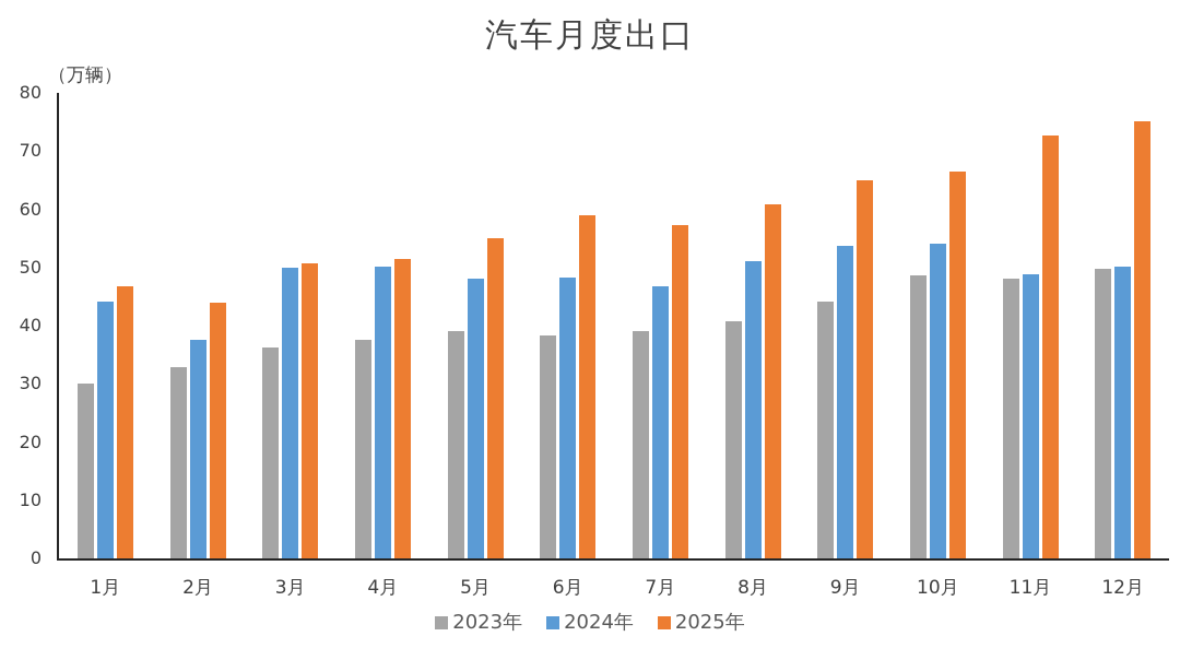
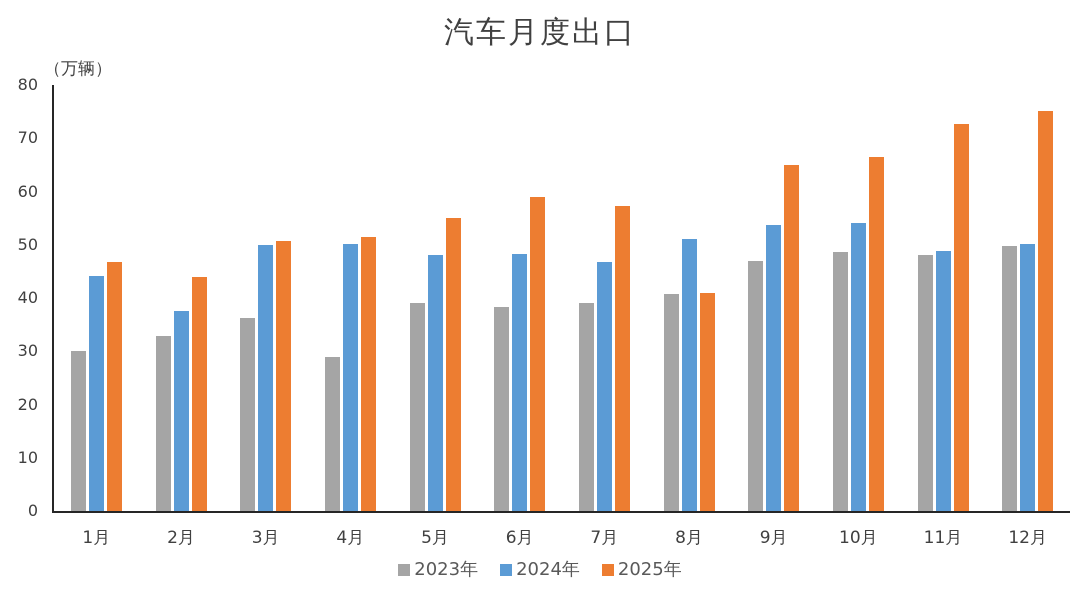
2023年/4月: 38 -> 29
2025年/8月: 61 -> 41
2023年/9月: 44 -> 47
